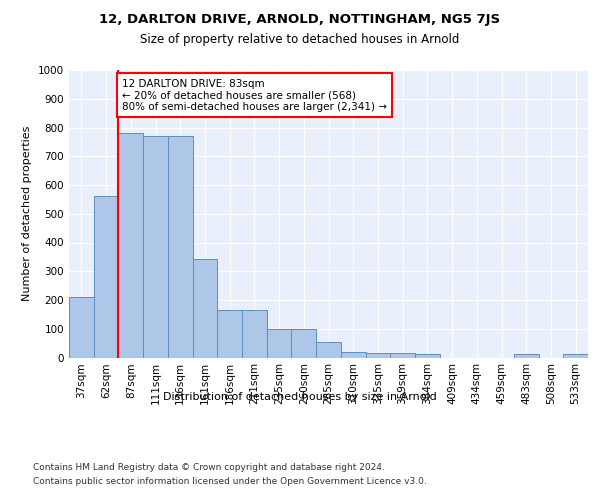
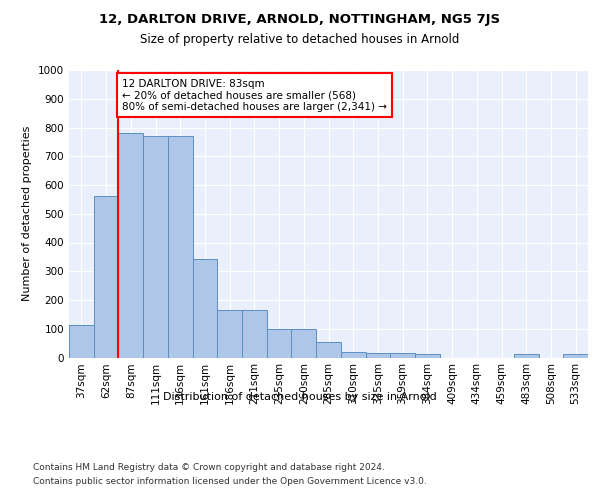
37sqm: 210 -> 112
